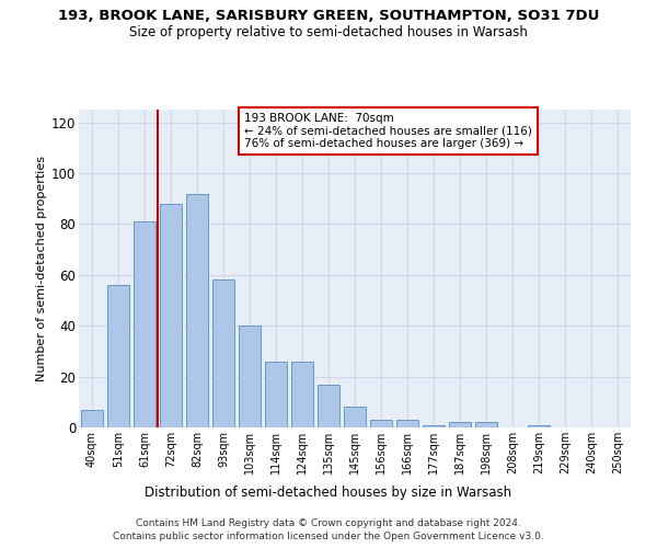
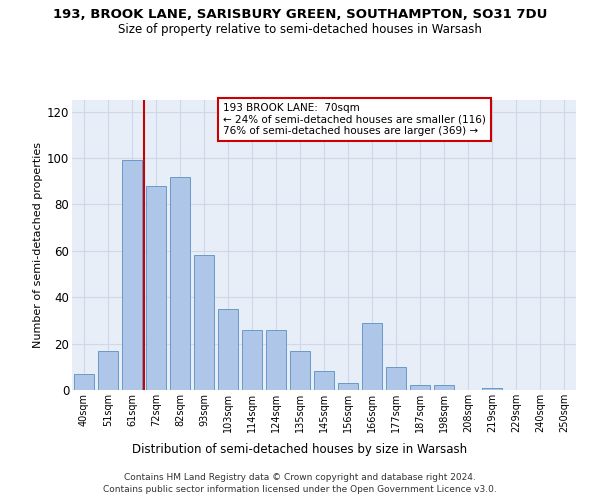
51sqm: 56 -> 17
61sqm: 81 -> 99
103sqm: 40 -> 35
166sqm: 3 -> 29
177sqm: 1 -> 10
